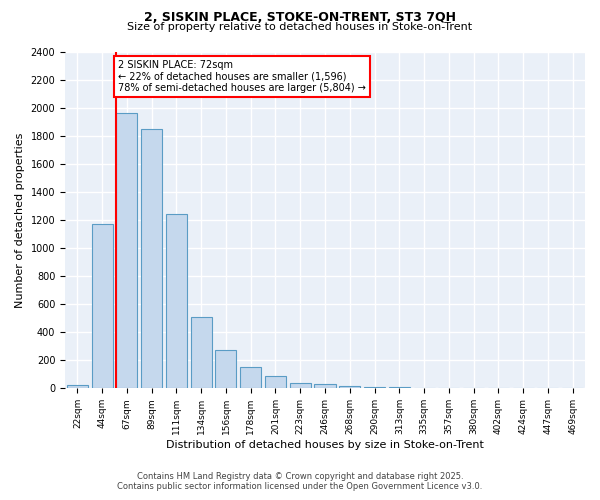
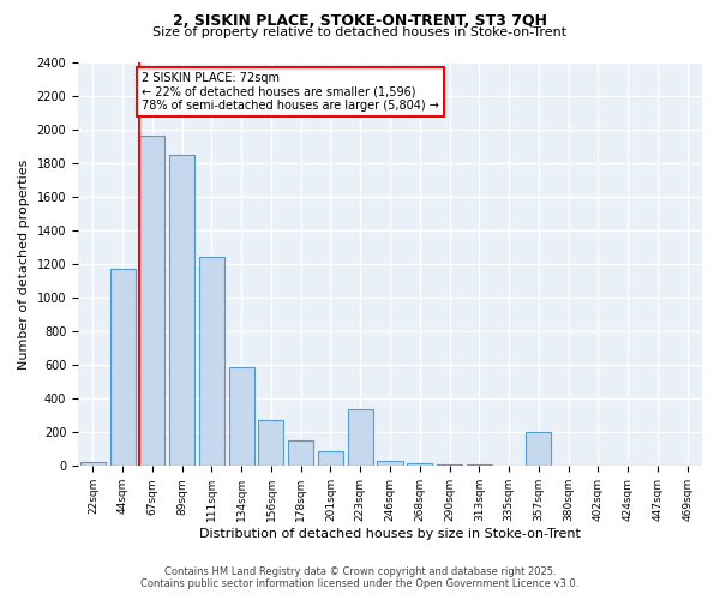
134sqm: 510 -> 590
223sqm: 40 -> 340
357sqm: 0 -> 200
